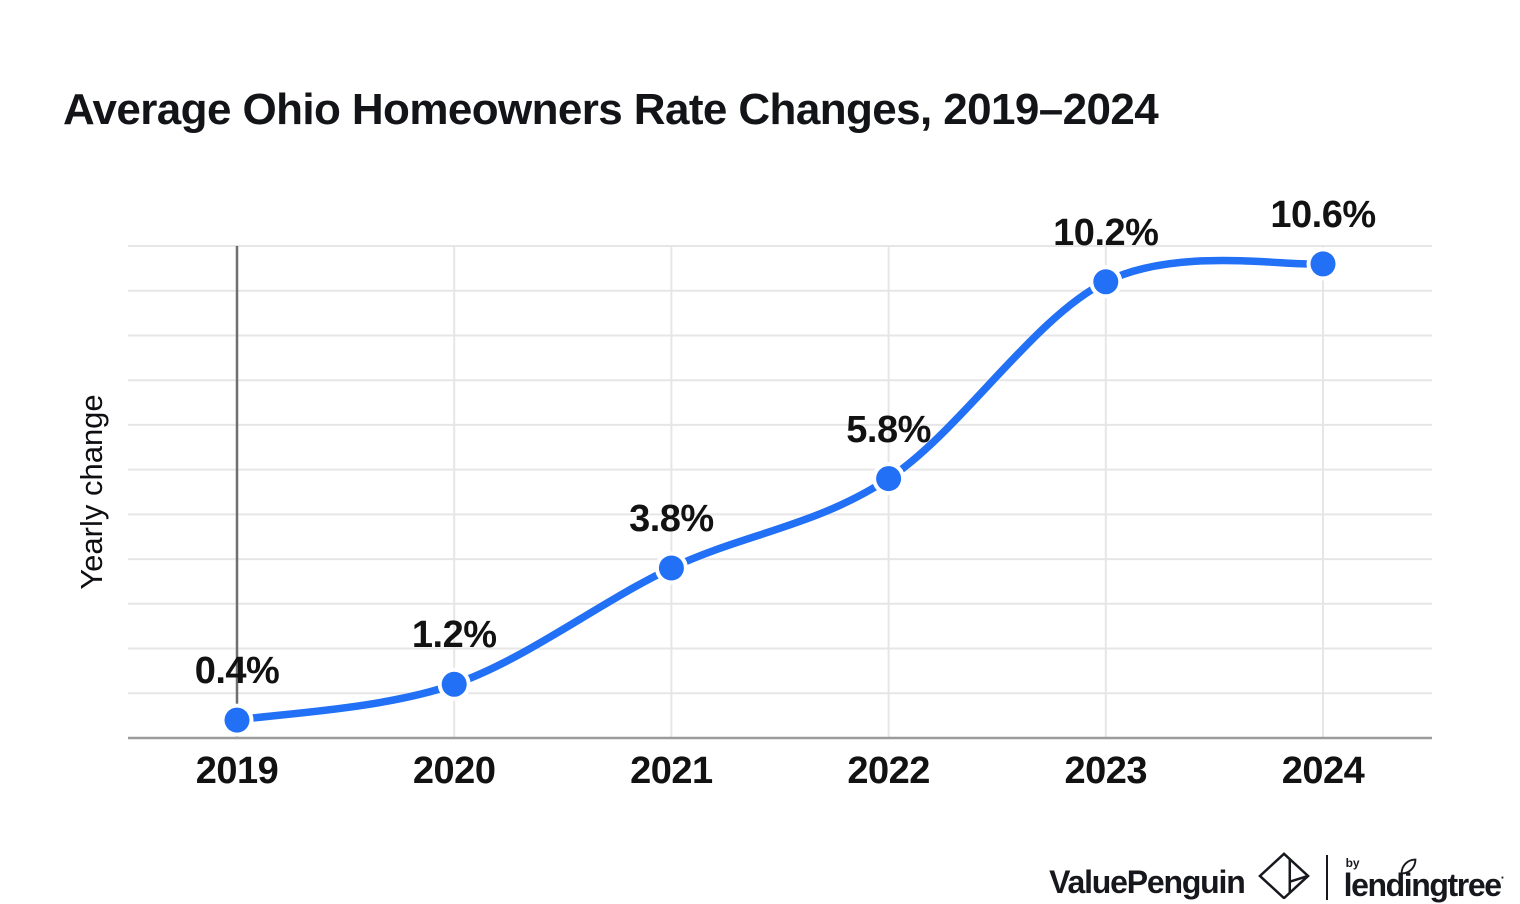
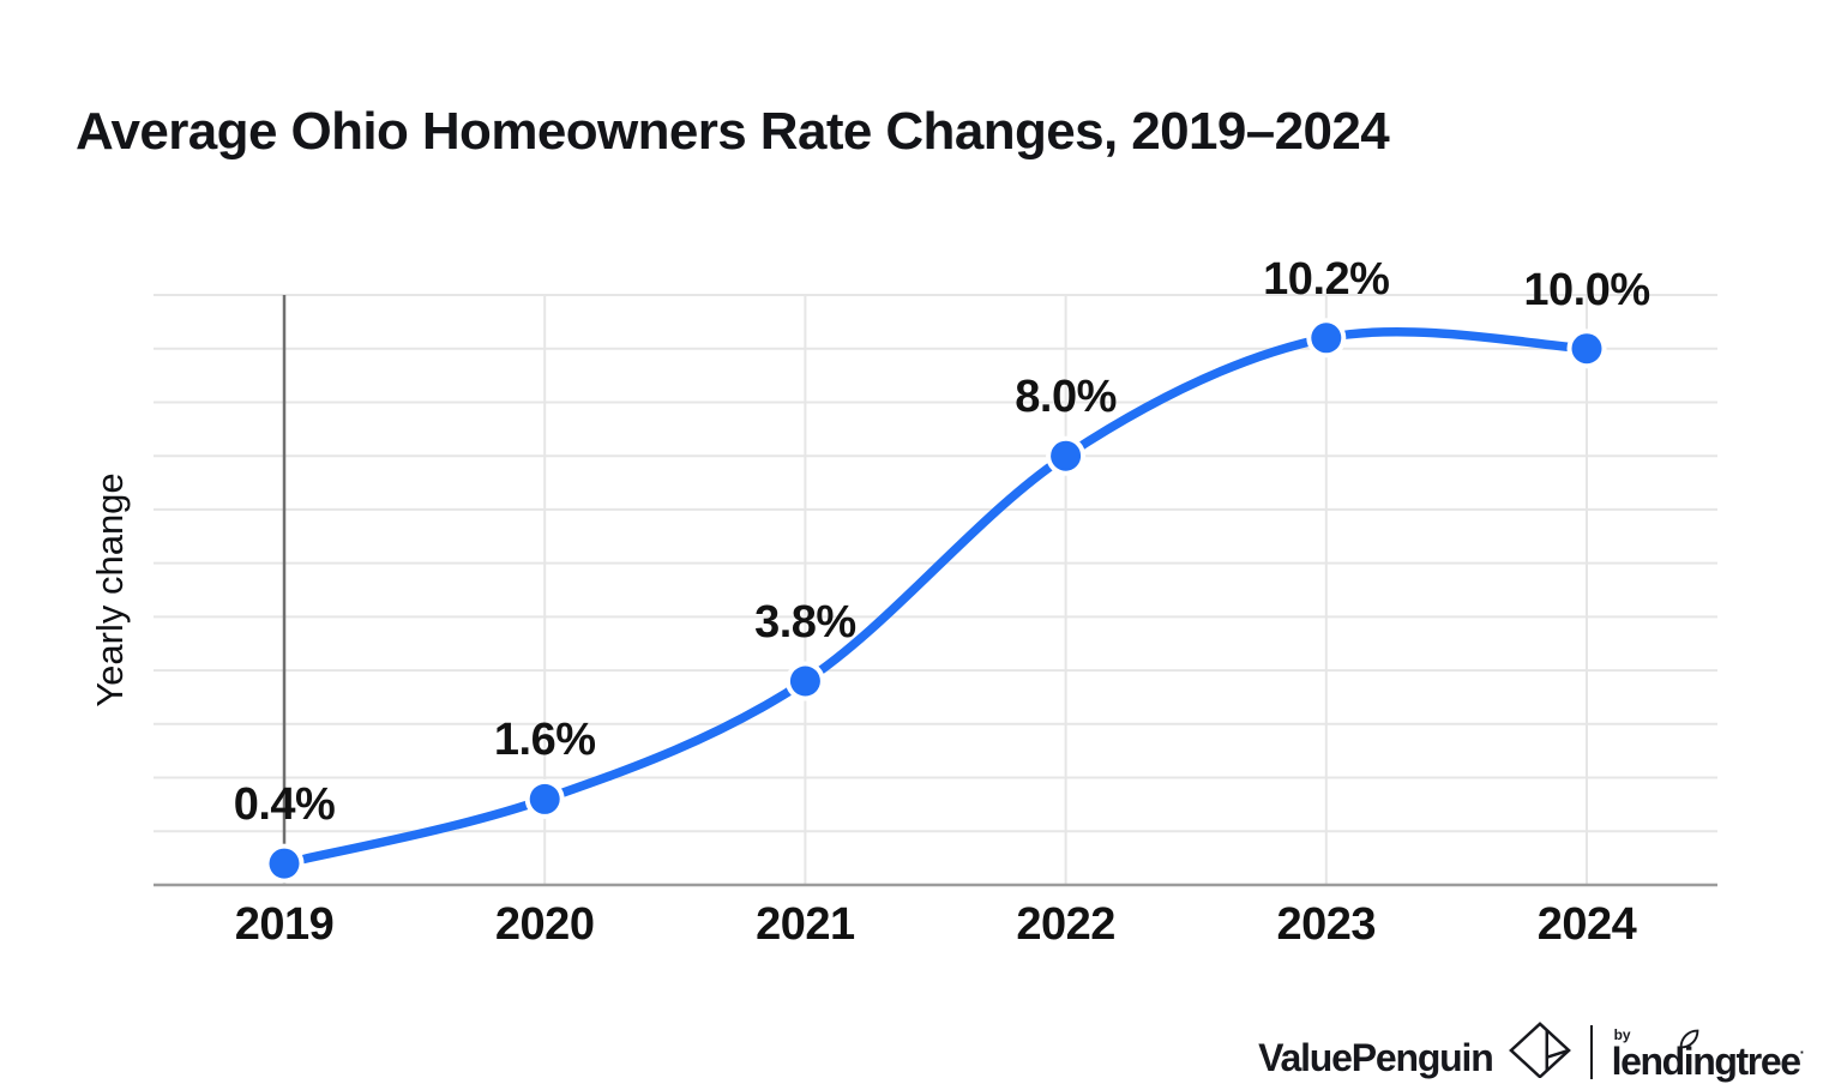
2020: 1.2% -> 1.6%
2022: 5.8% -> 8.0%
2024: 10.6% -> 10.0%
